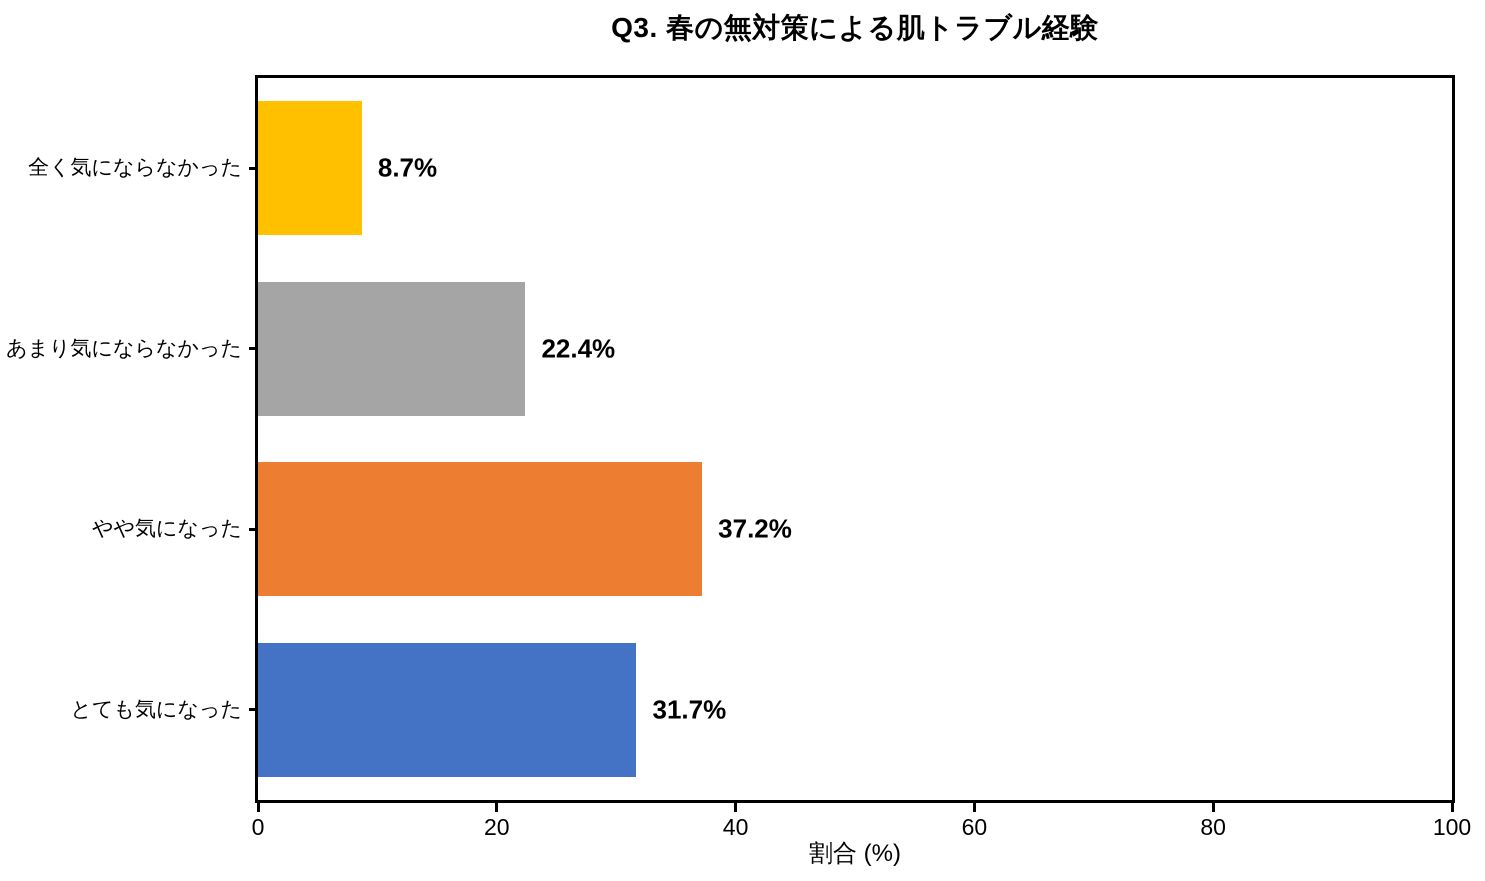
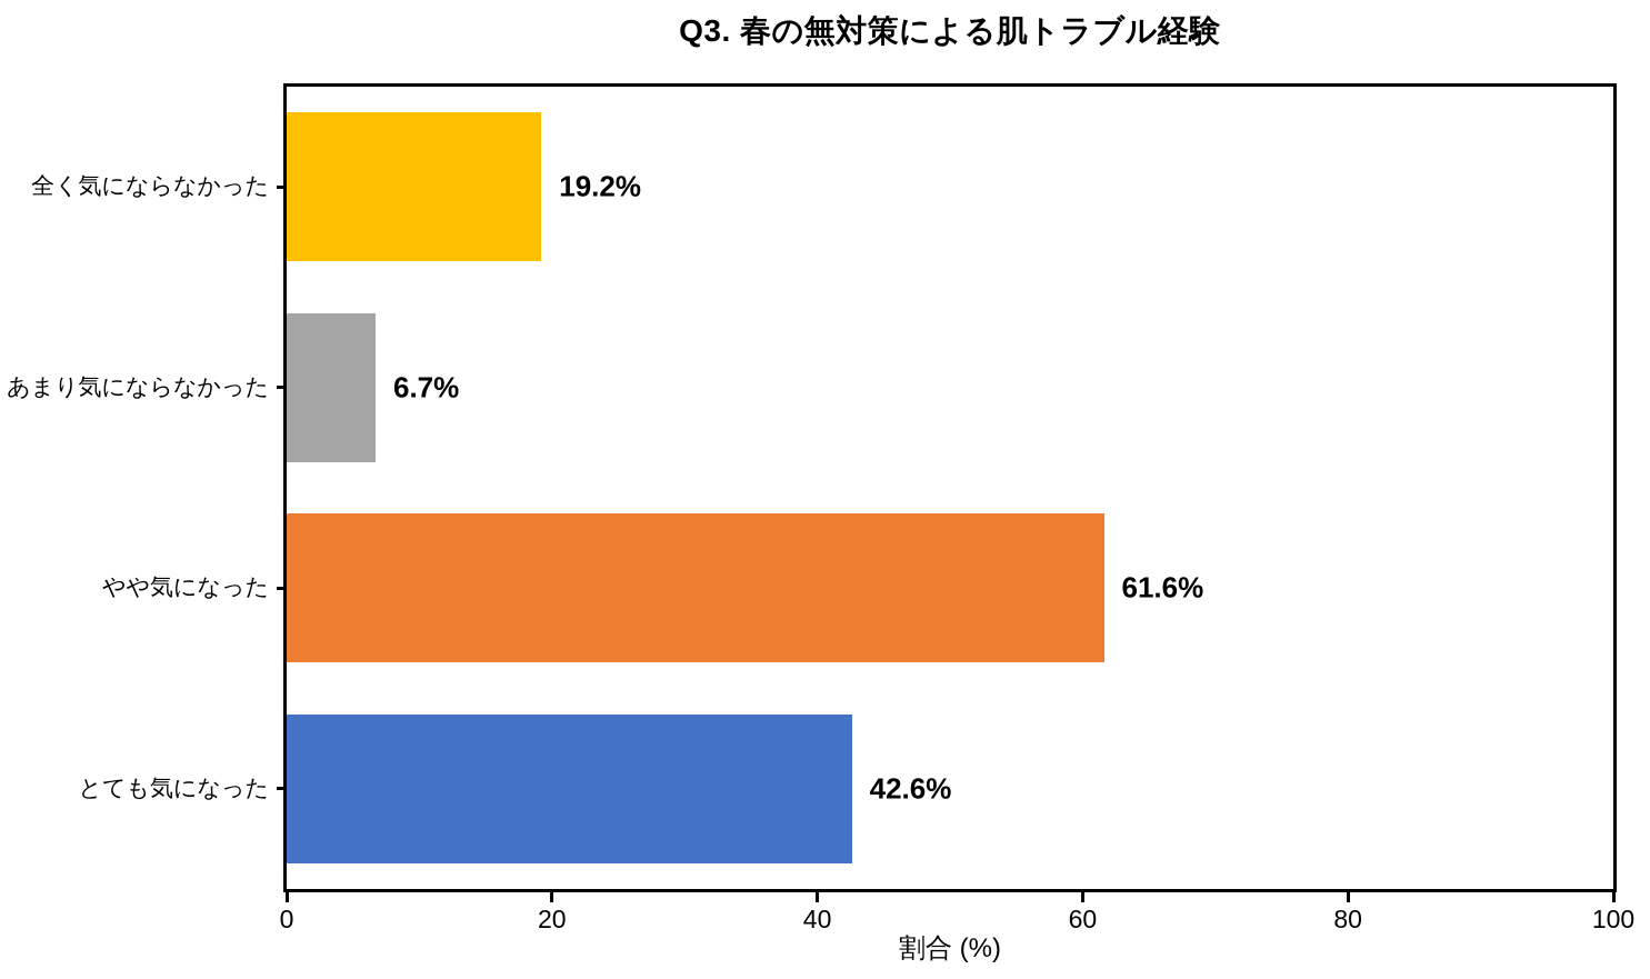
全く気にならなかった: 8.7% -> 19.2%
あまり気にならなかった: 22.4% -> 6.7%
やや気になった: 37.2% -> 61.6%
とても気になった: 31.7% -> 42.6%
